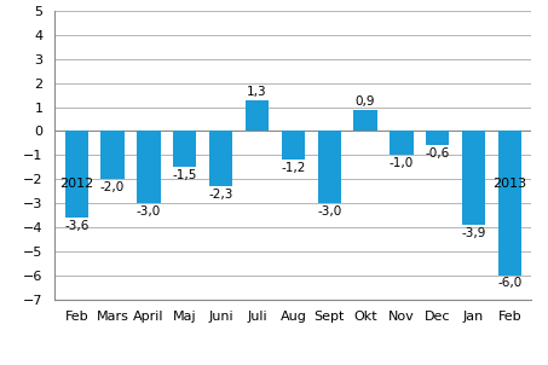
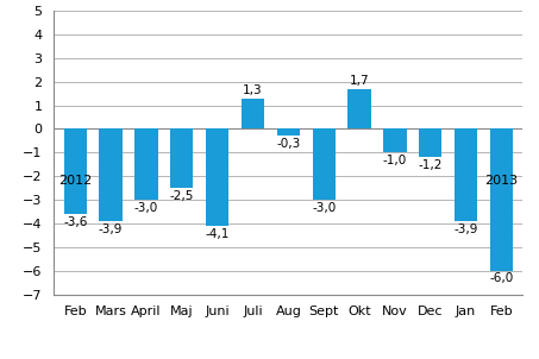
Mars: -2,0 -> -3,9
Maj: -1,5 -> -2,5
Juni: -2,3 -> -4,1
Aug: -1,2 -> -0,3
Okt: 0,9 -> 1,7
Dec: -0,6 -> -1,2
